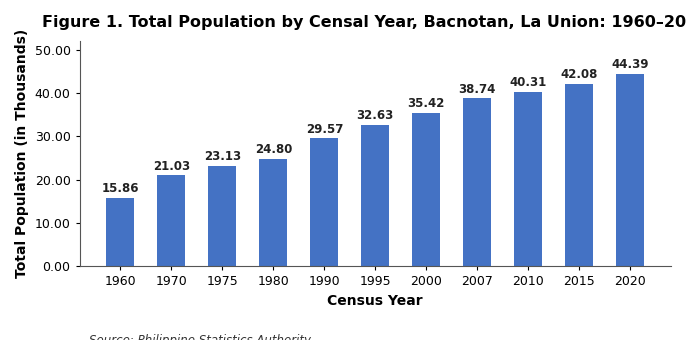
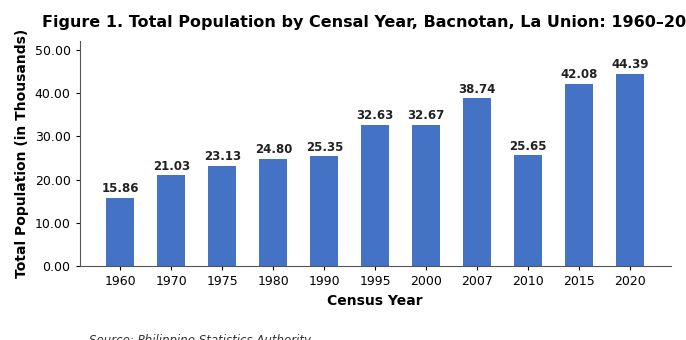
1990: 29.57 -> 25.35
2000: 35.42 -> 32.67
2010: 40.31 -> 25.65
